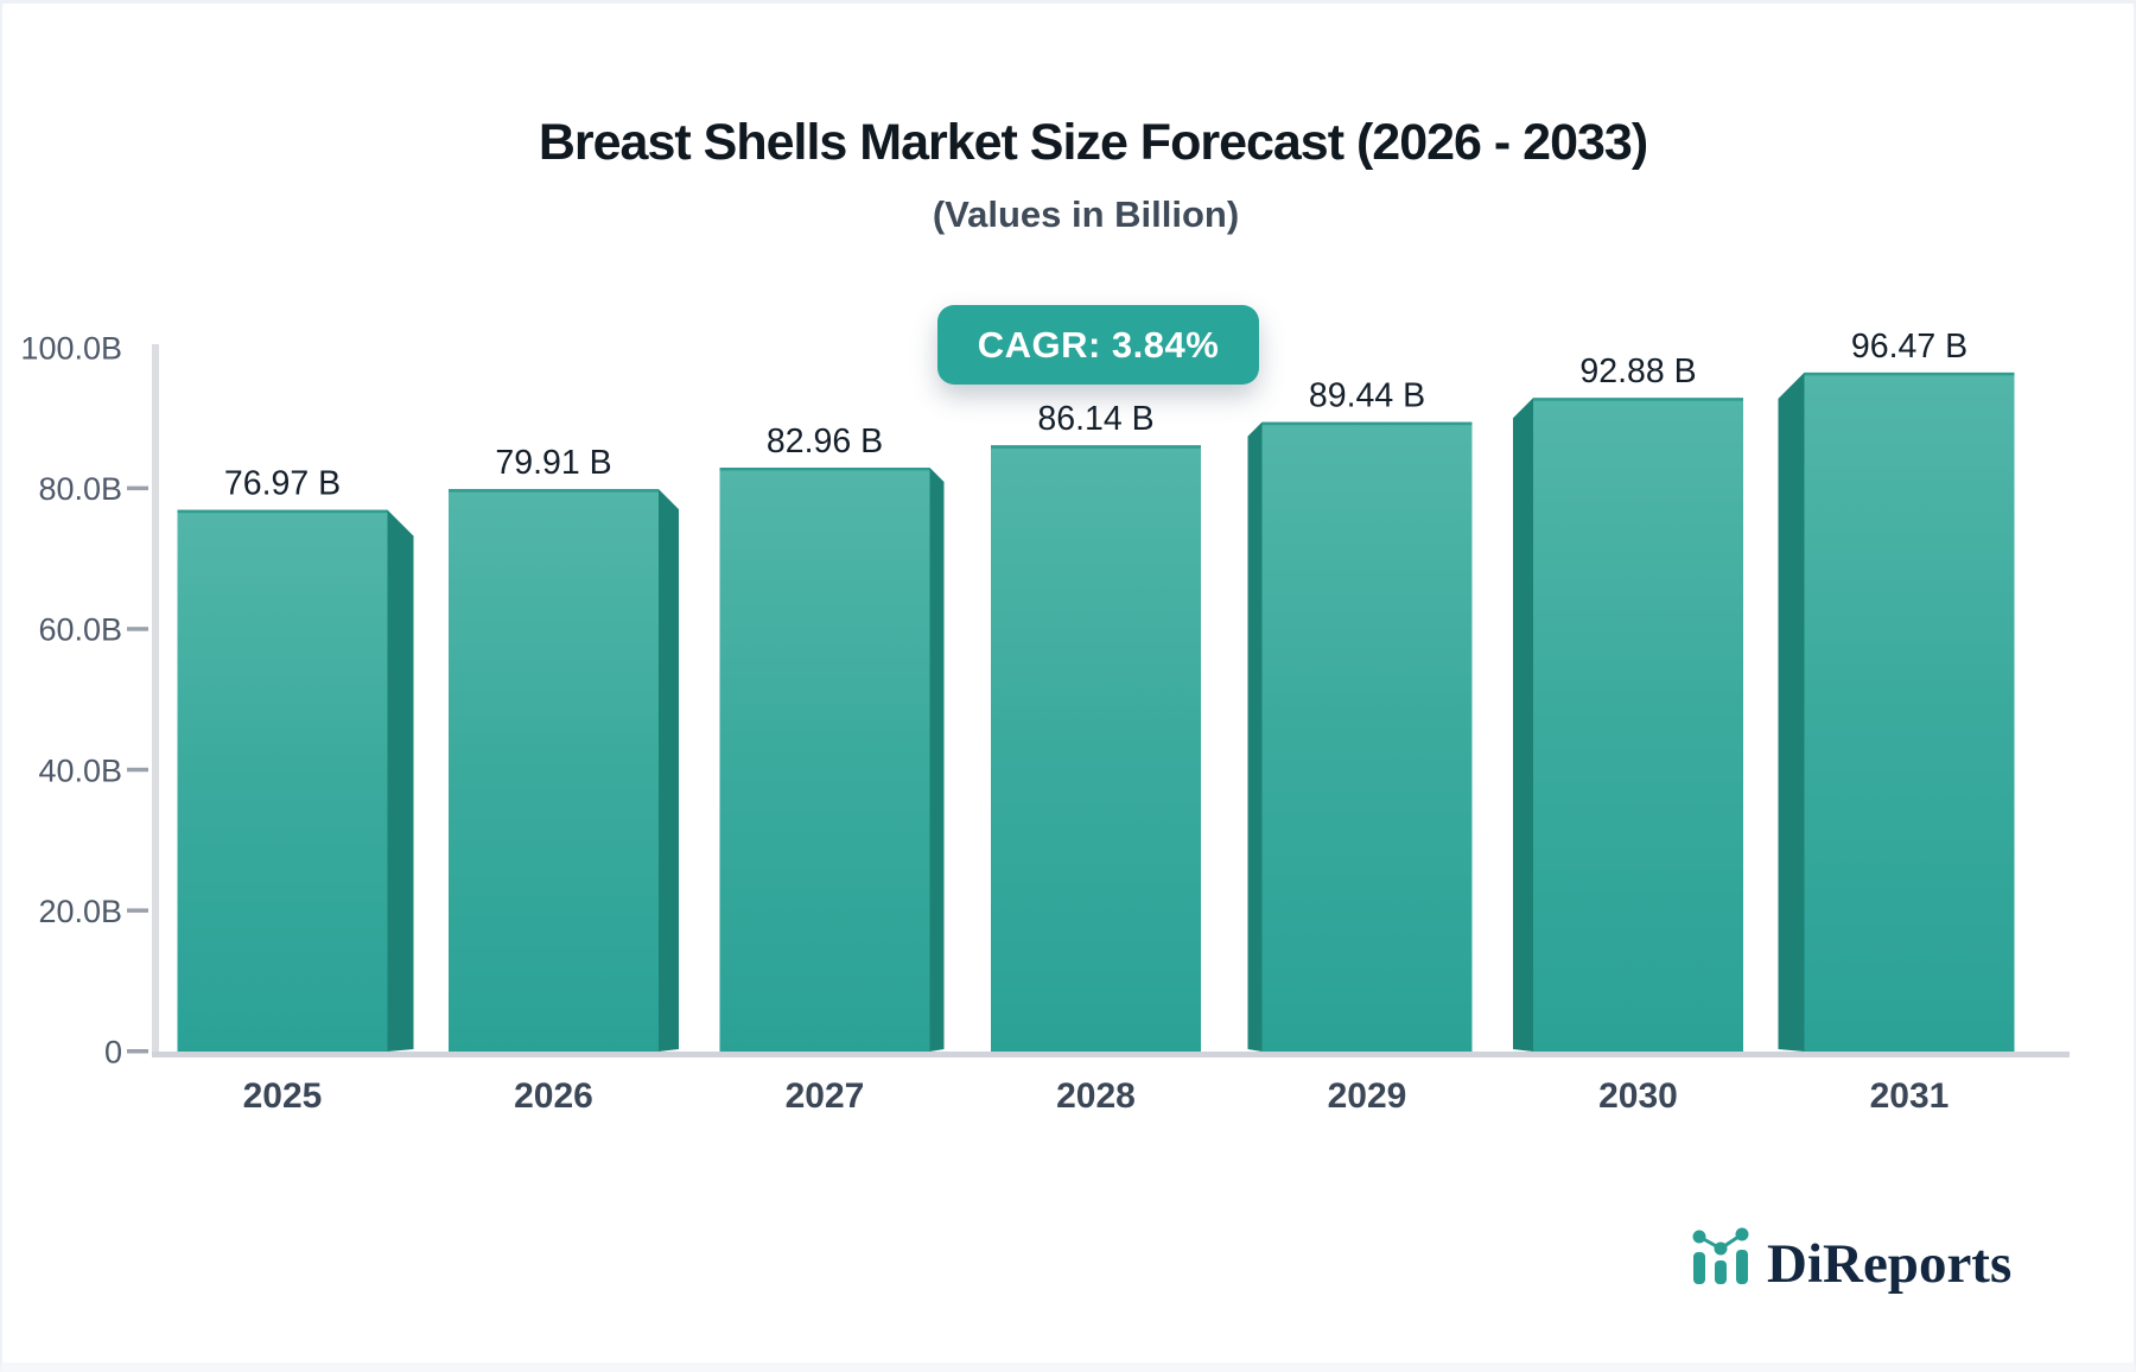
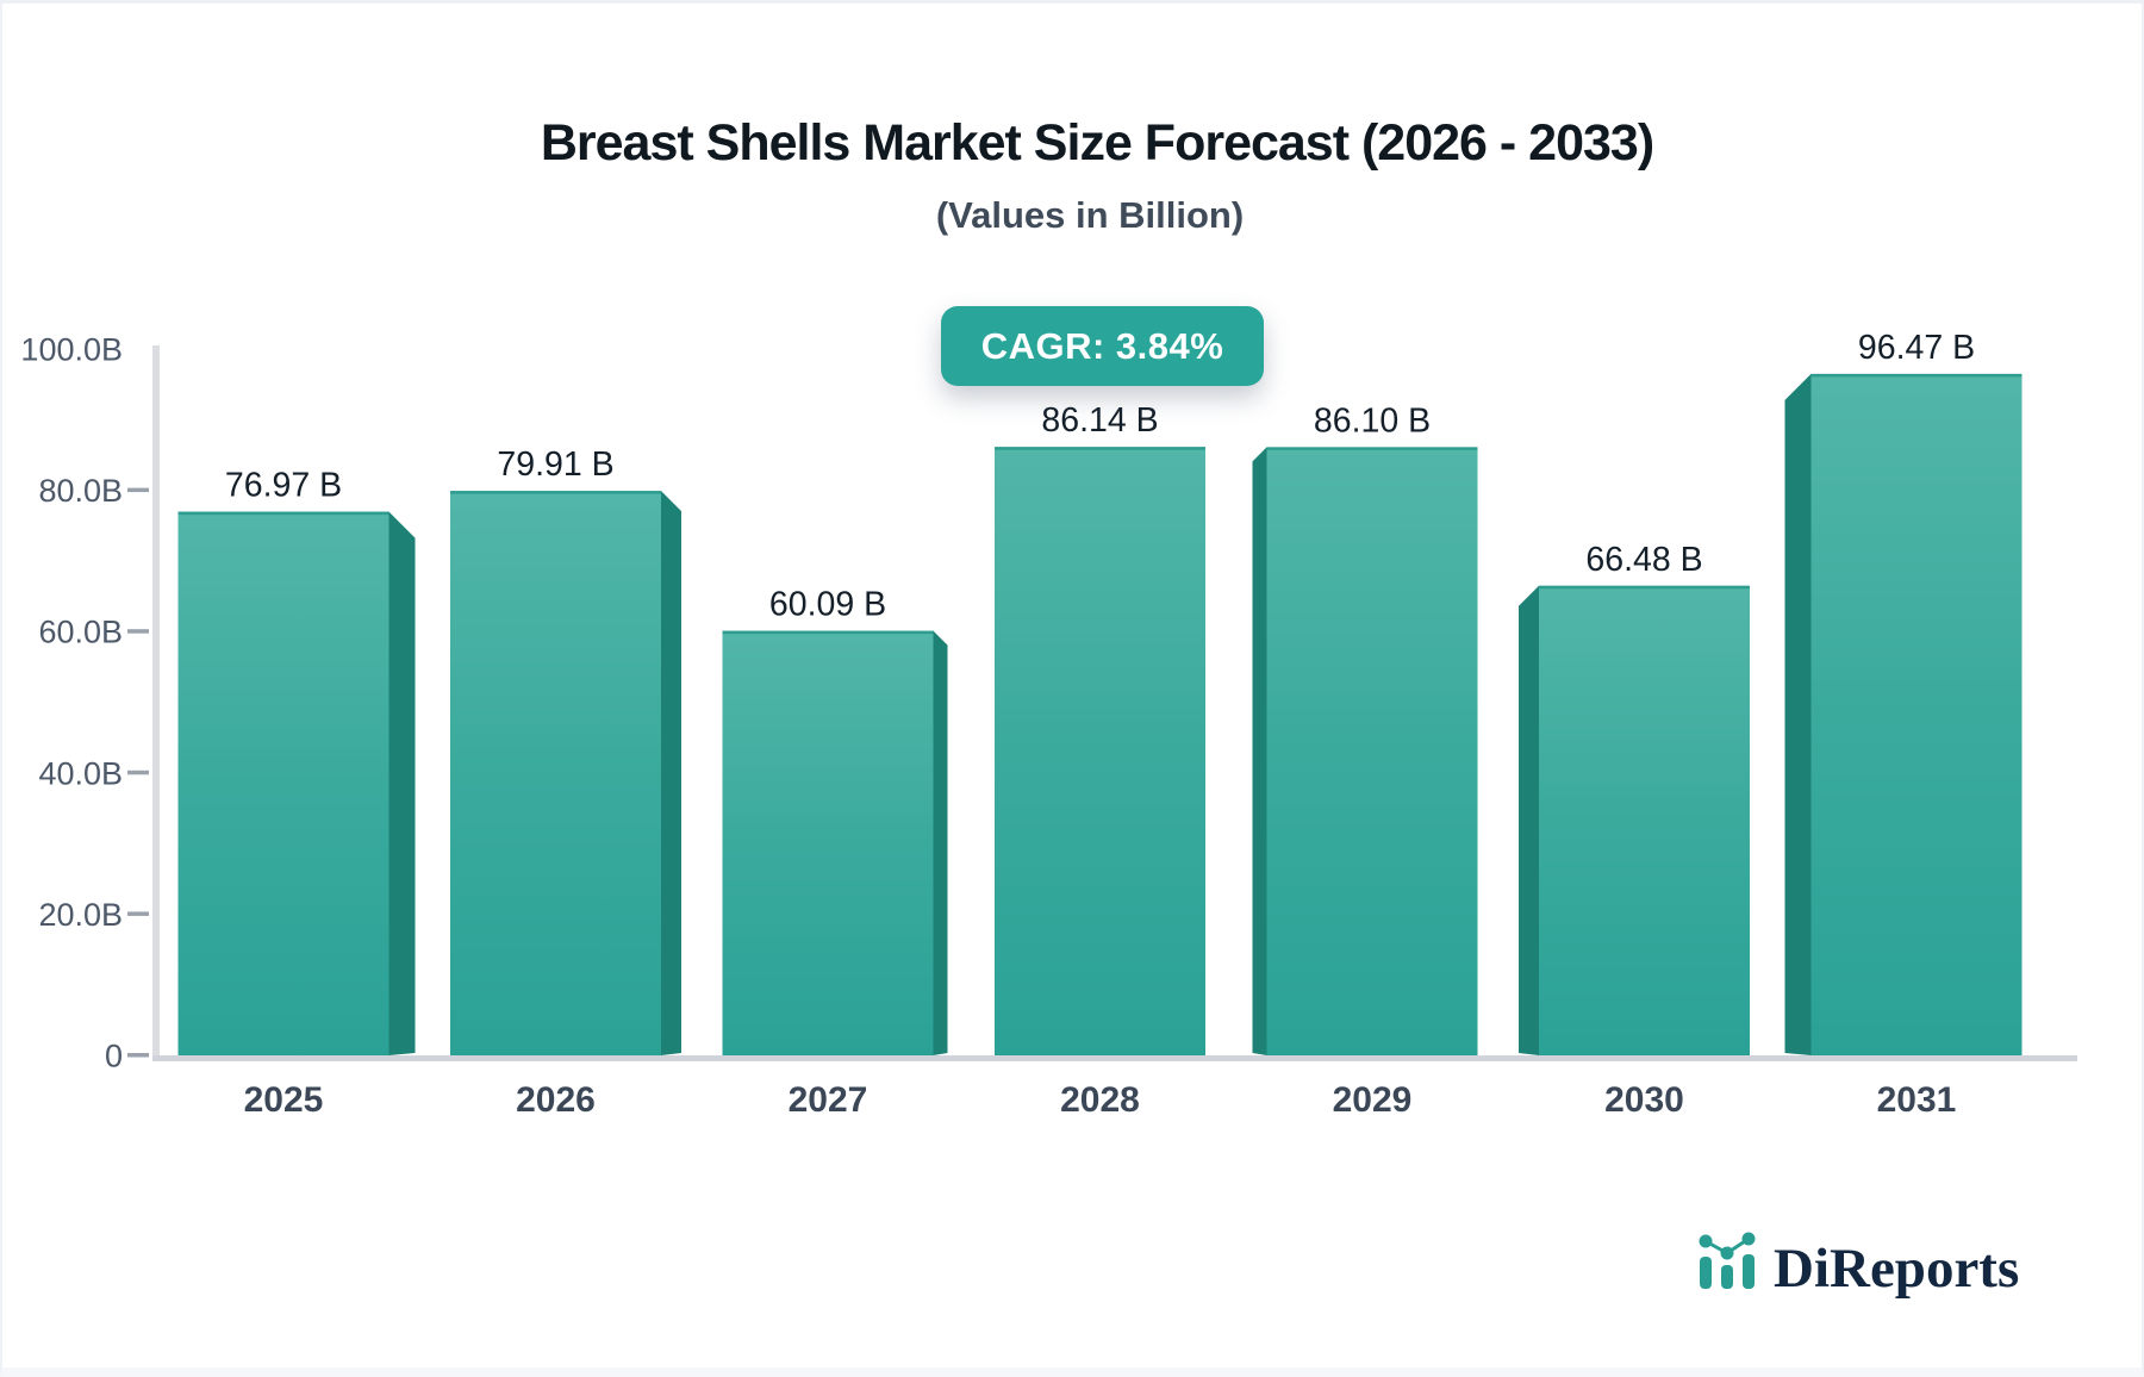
2027: 82.96 -> 60.09
2029: 89.44 -> 86.10
2030: 92.88 -> 66.48
